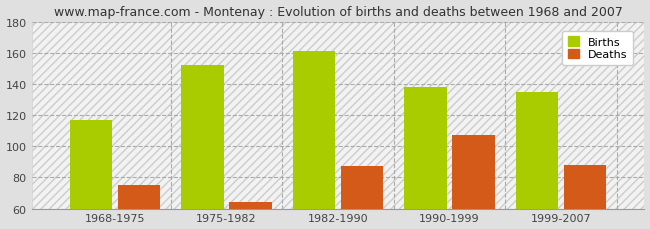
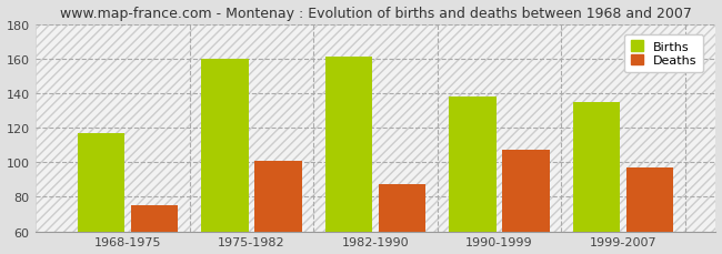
Births/1975-1982: 152 -> 160
Deaths/1975-1982: 64 -> 101
Deaths/1999-2007: 88 -> 97
